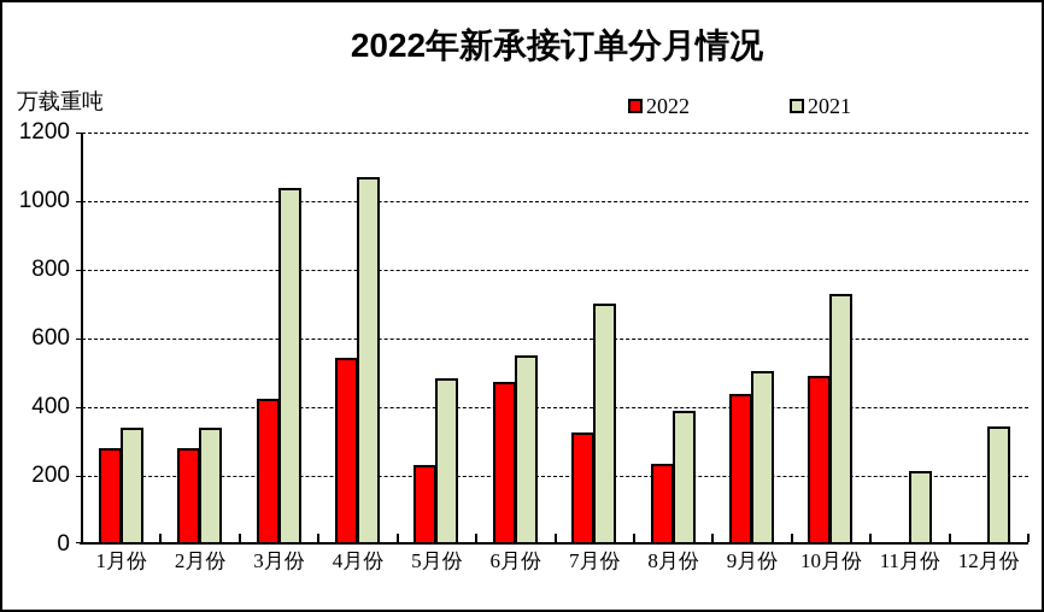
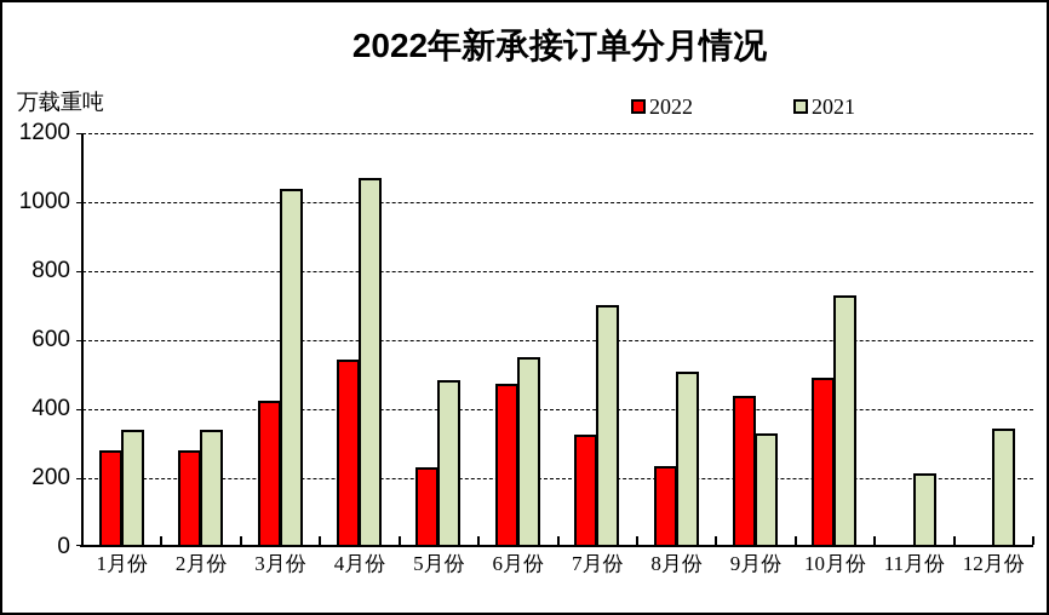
2021/8月份: 390 -> 510
2021/9月份: 500 -> 330
